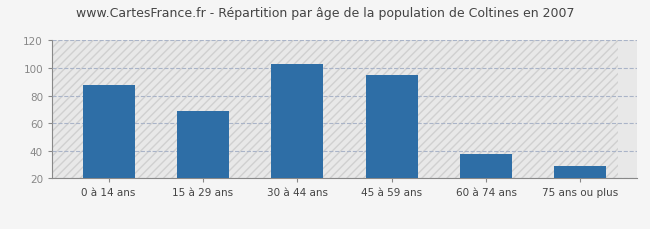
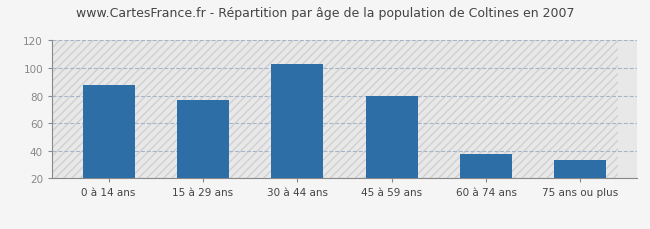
15 à 29 ans: 69 -> 77
45 à 59 ans: 95 -> 80
75 ans ou plus: 29 -> 33
